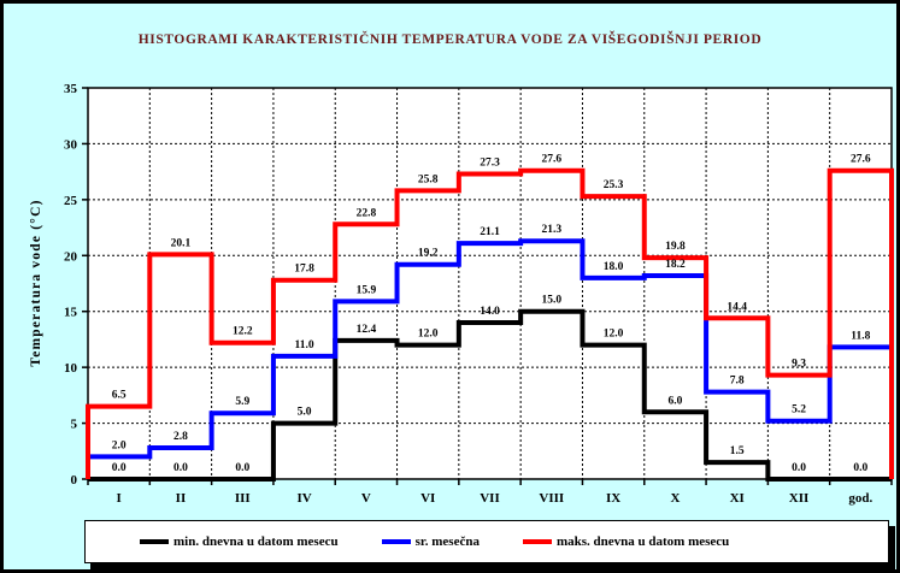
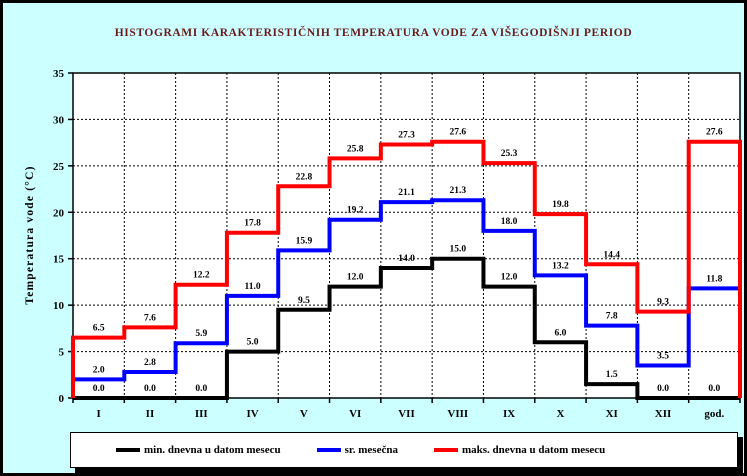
maks. dnevna u datom mesecu/II: 20.1 -> 7.6
min. dnevna u datom mesecu/V: 12.4 -> 9.5
sr. mesečna/X: 18.2 -> 13.2
sr. mesečna/XII: 5.2 -> 3.5
